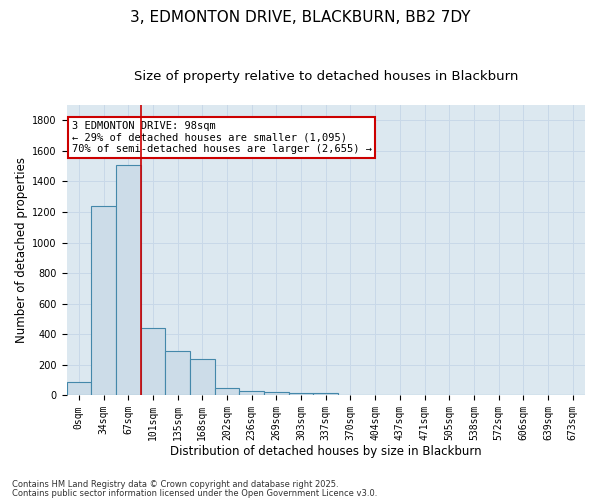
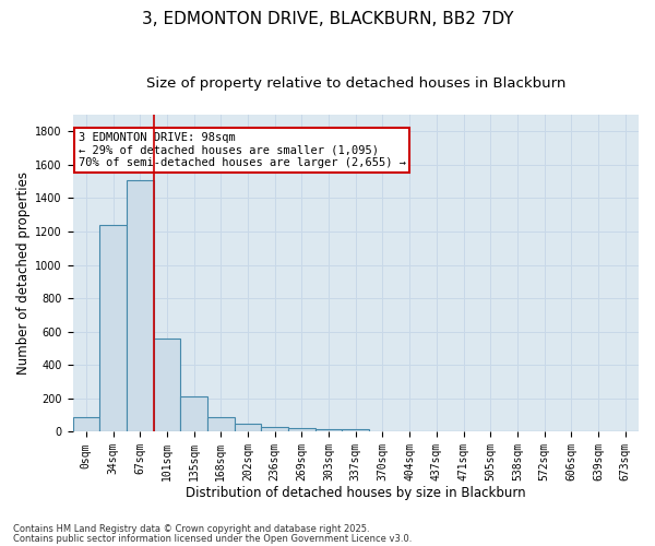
101sqm: 440 -> 560
135sqm: 290 -> 210
168sqm: 240 -> 80
